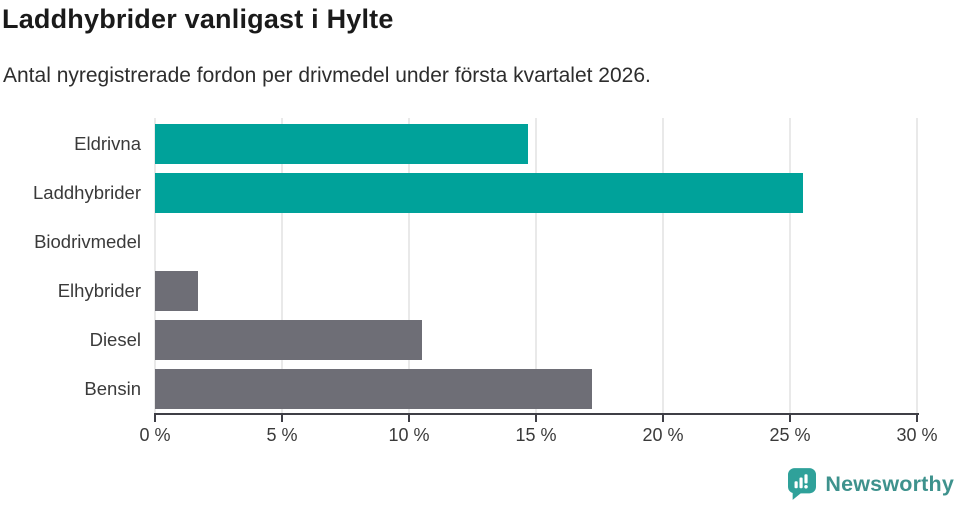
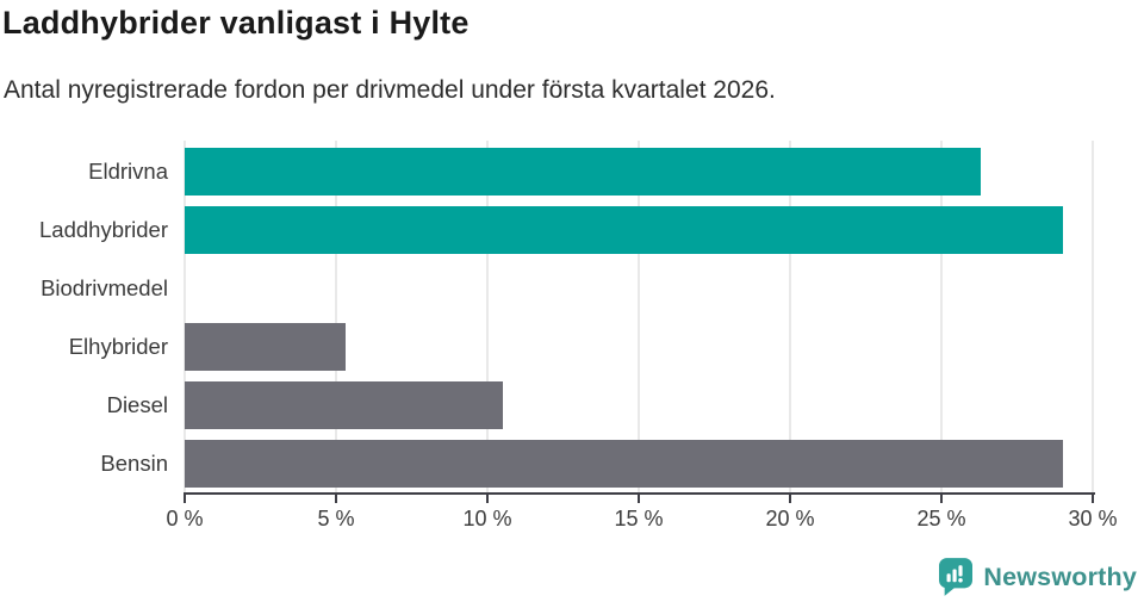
Eldrivna: 14.7% -> 26.3%
Laddhybrider: 25.5% -> 29.0%
Elhybrider: 1.7% -> 5.3%
Bensin: 17.2% -> 29.0%
